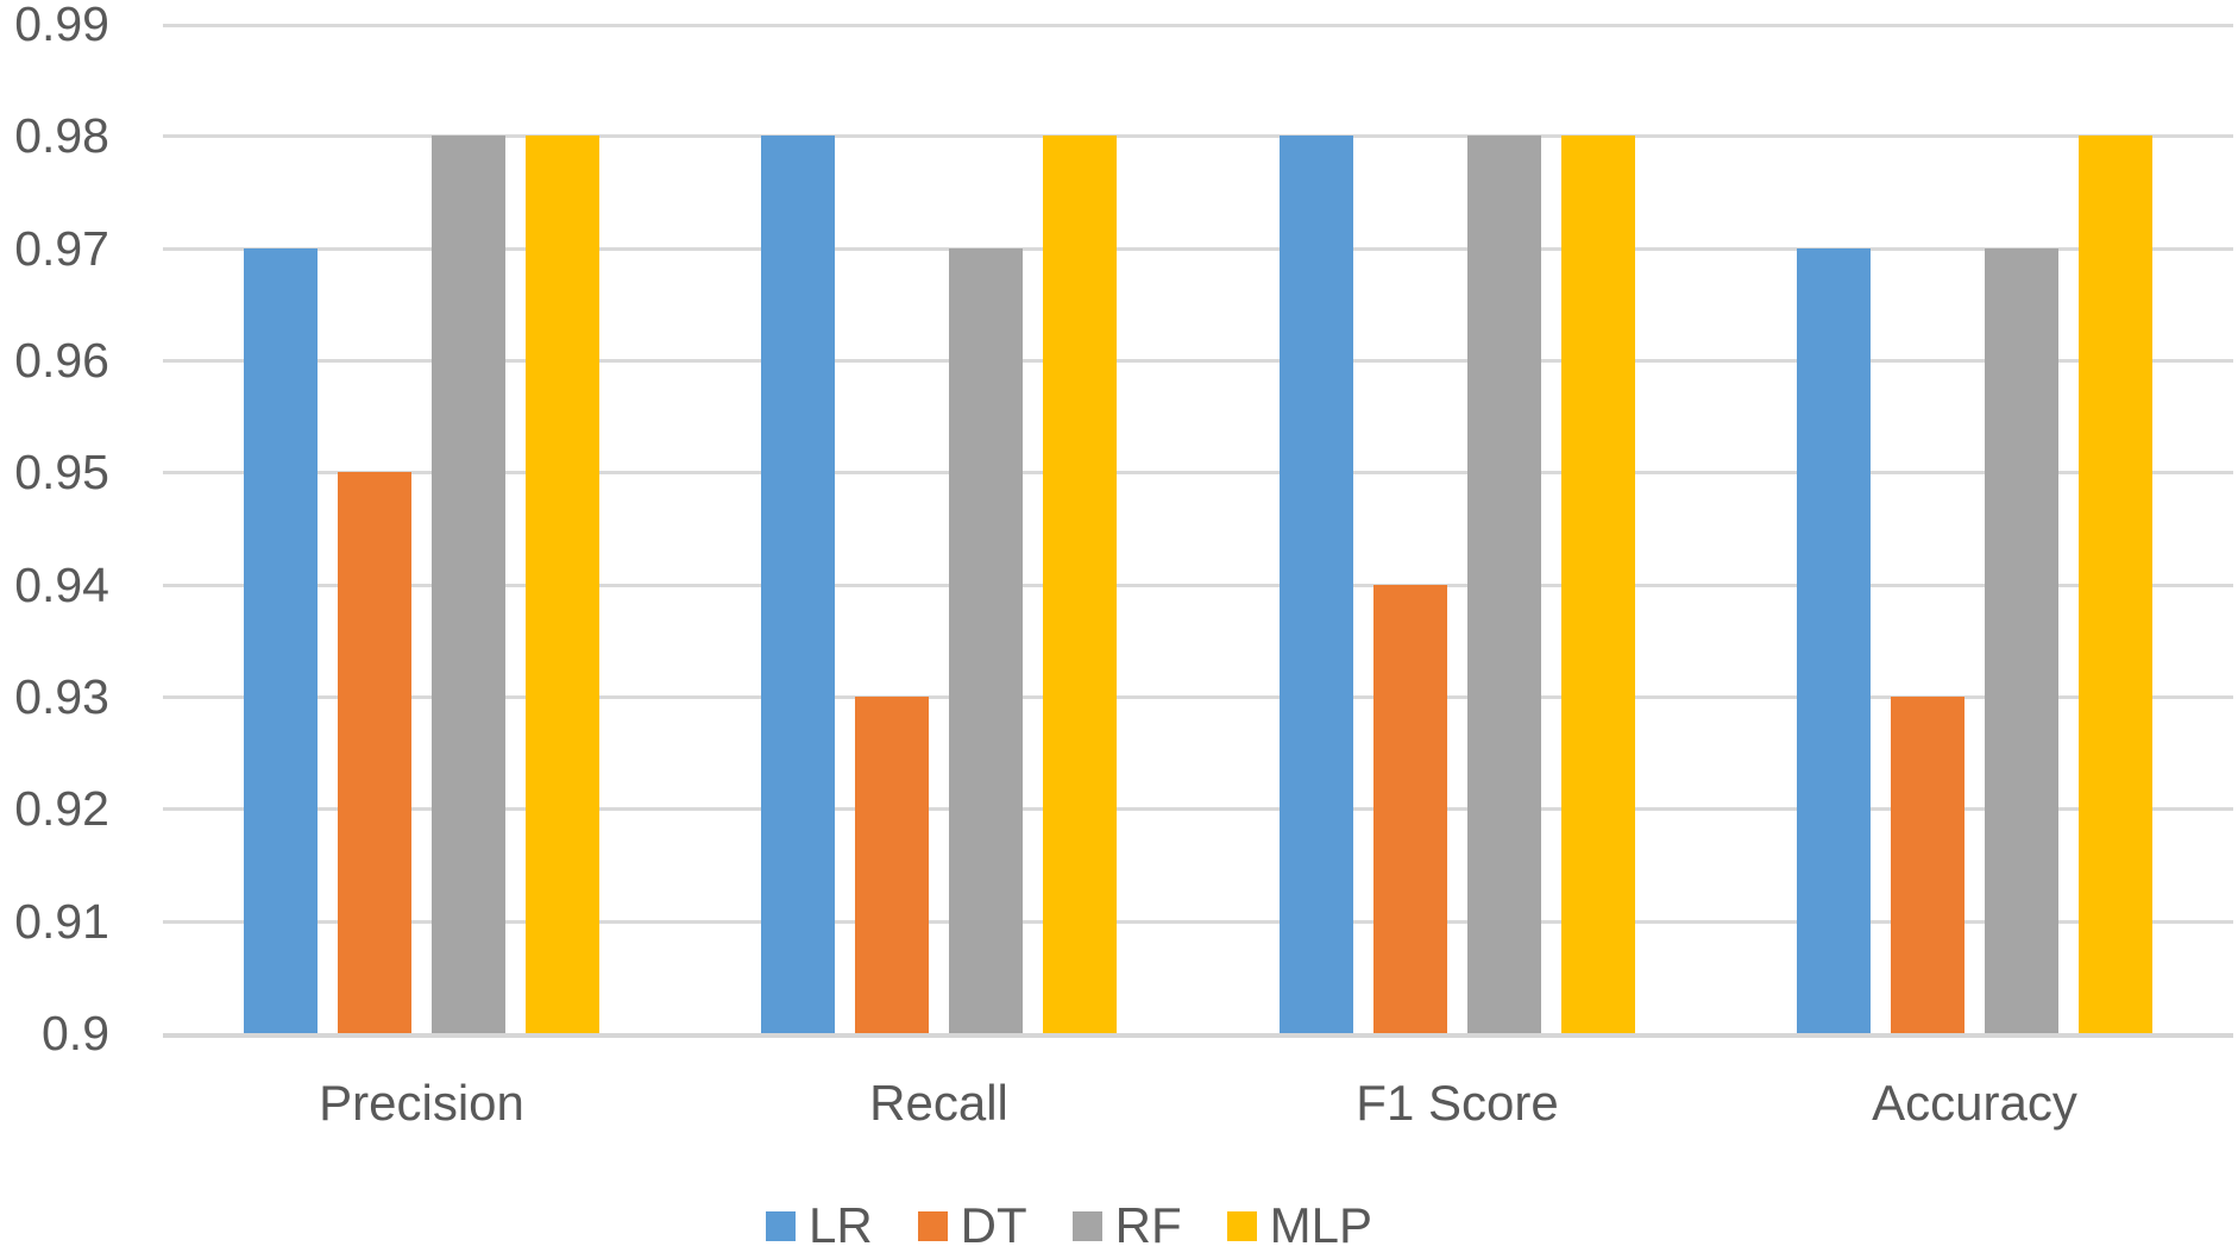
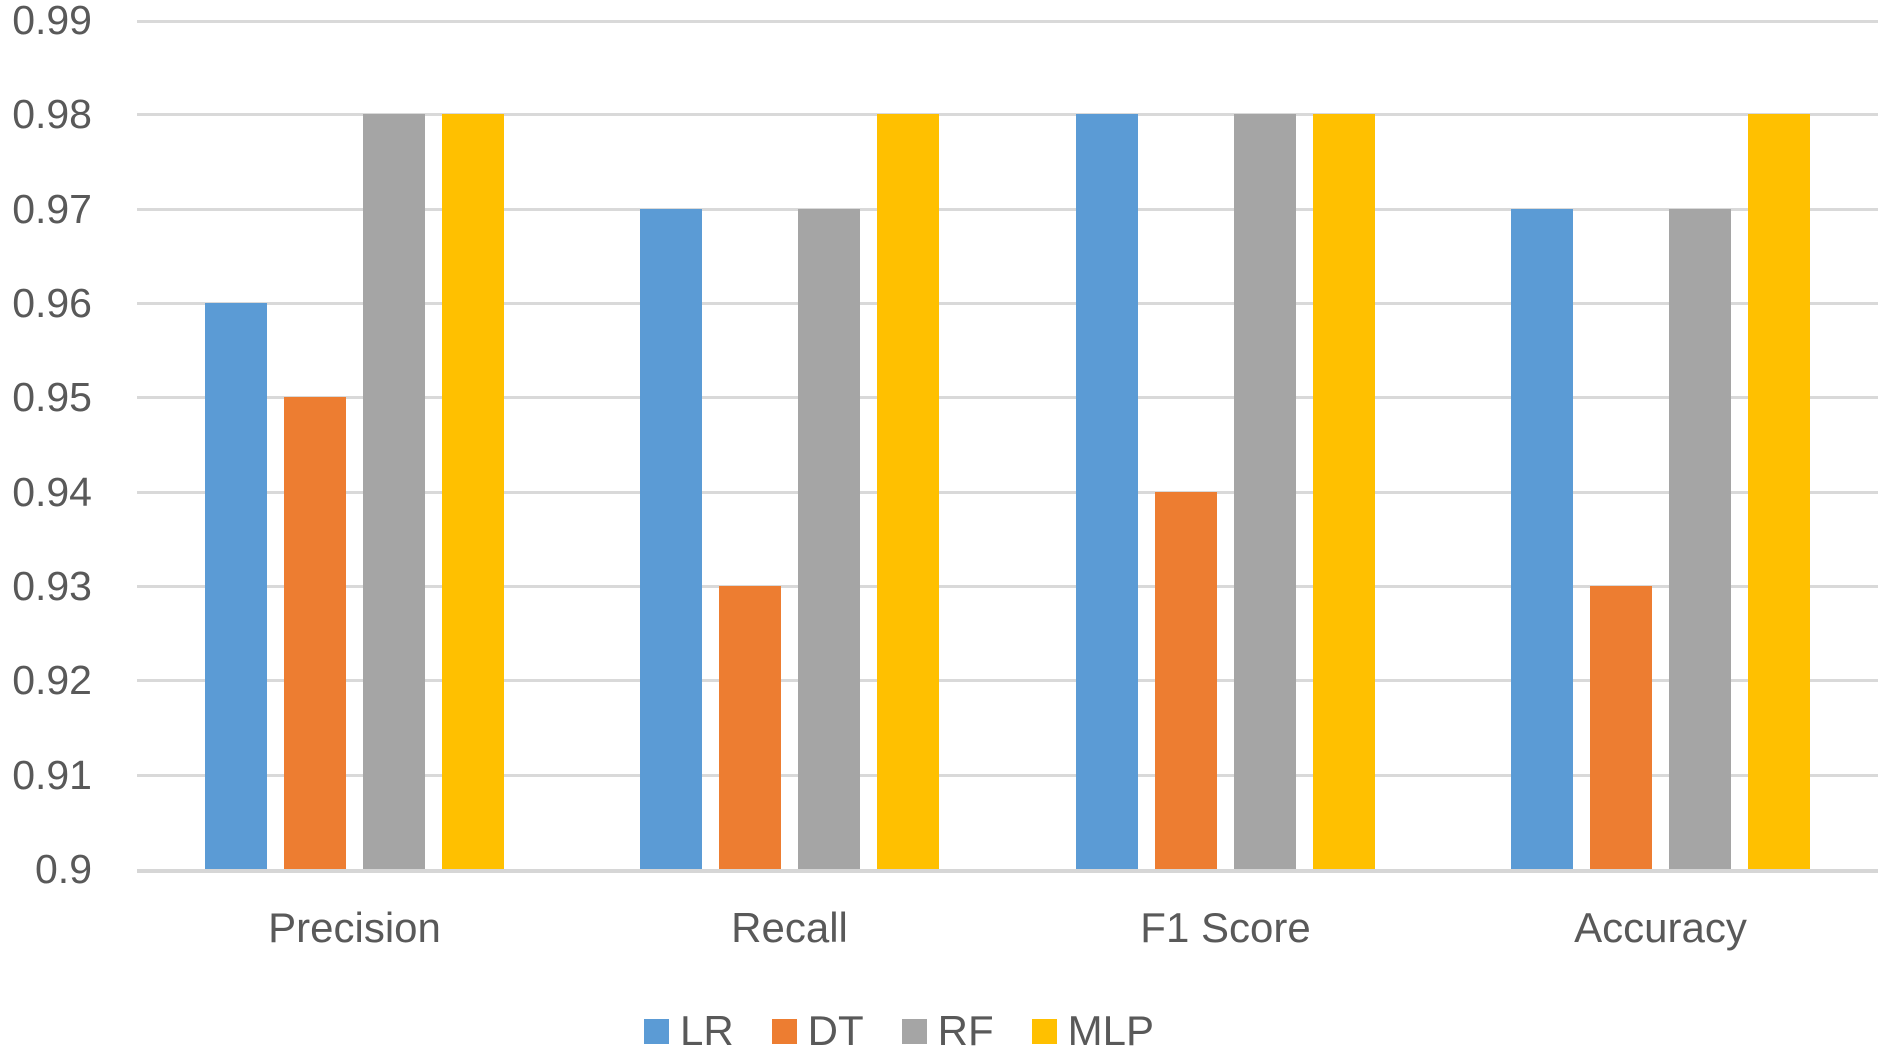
LR/Precision: 0.97 -> 0.96
LR/Recall: 0.98 -> 0.97
